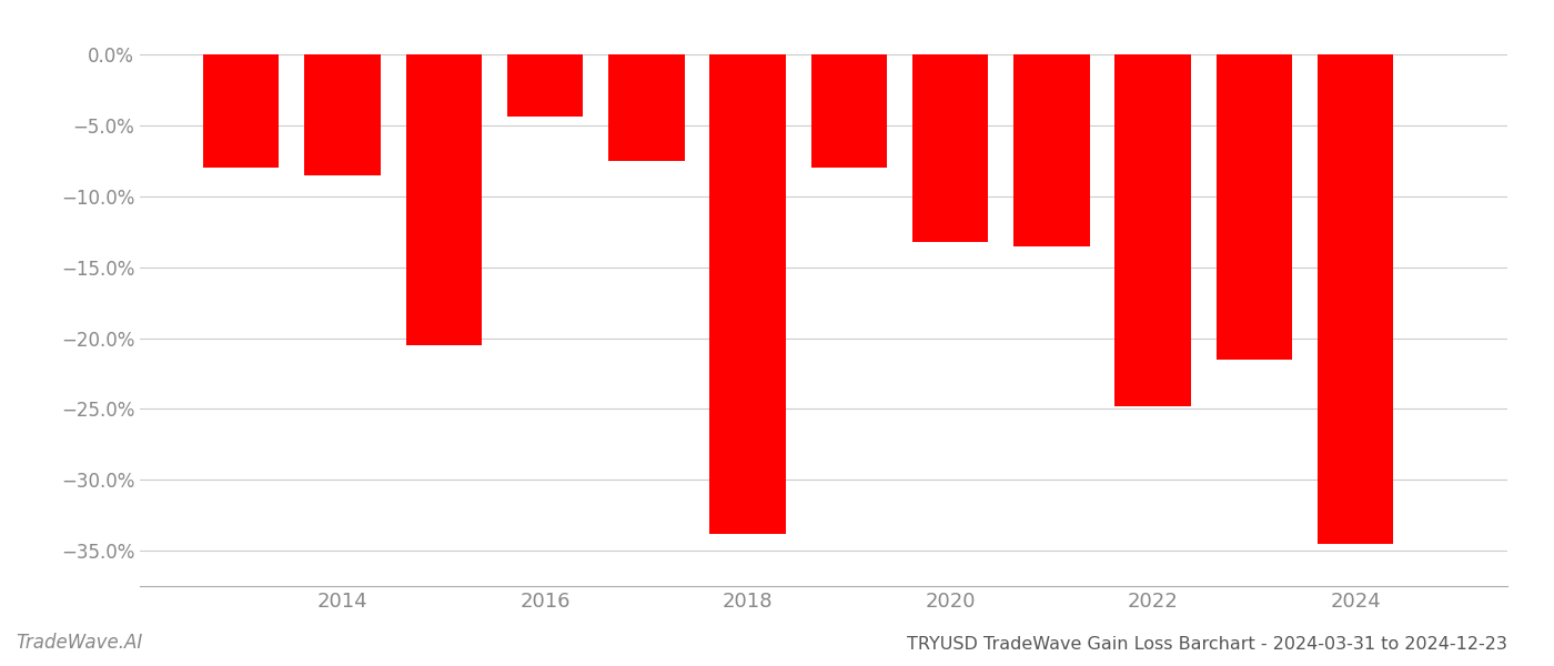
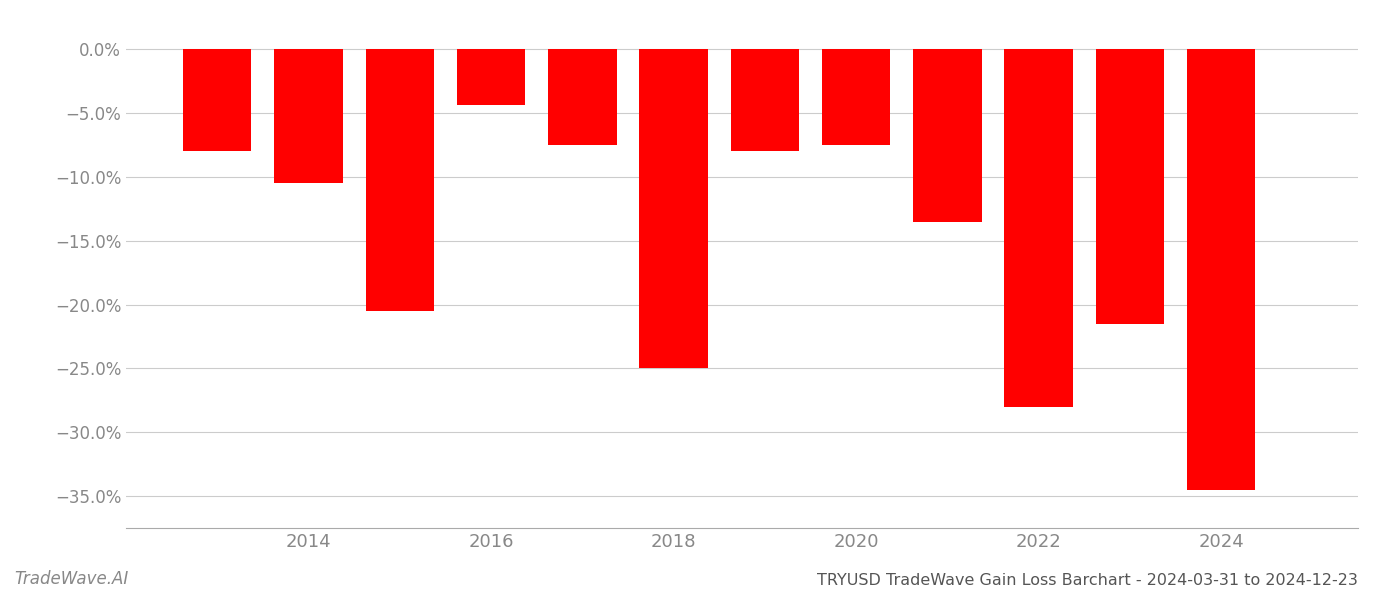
2014: -8.5% -> -10.5%
2018: -33.8% -> -25.0%
2020: -13.2% -> -7.5%
2022: -24.8% -> -28.0%
